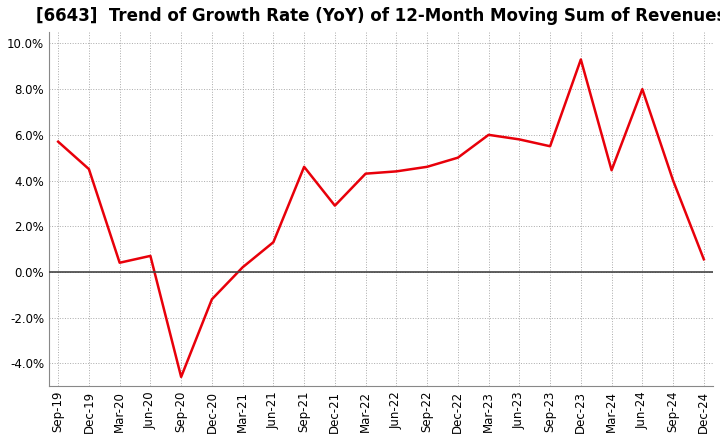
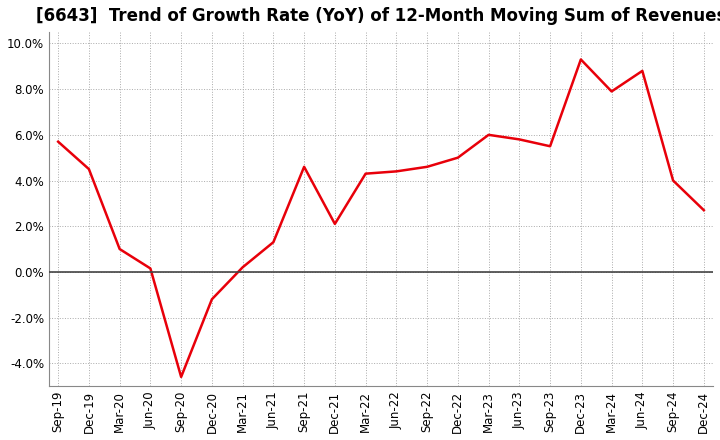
Mar-20: 0.40% -> 1.00%
Jun-20: 0.70% -> 0.15%
Dec-21: 2.90% -> 2.10%
Mar-24: 4.45% -> 7.90%
Jun-24: 8.00% -> 8.80%
Dec-24: 0.55% -> 2.70%
